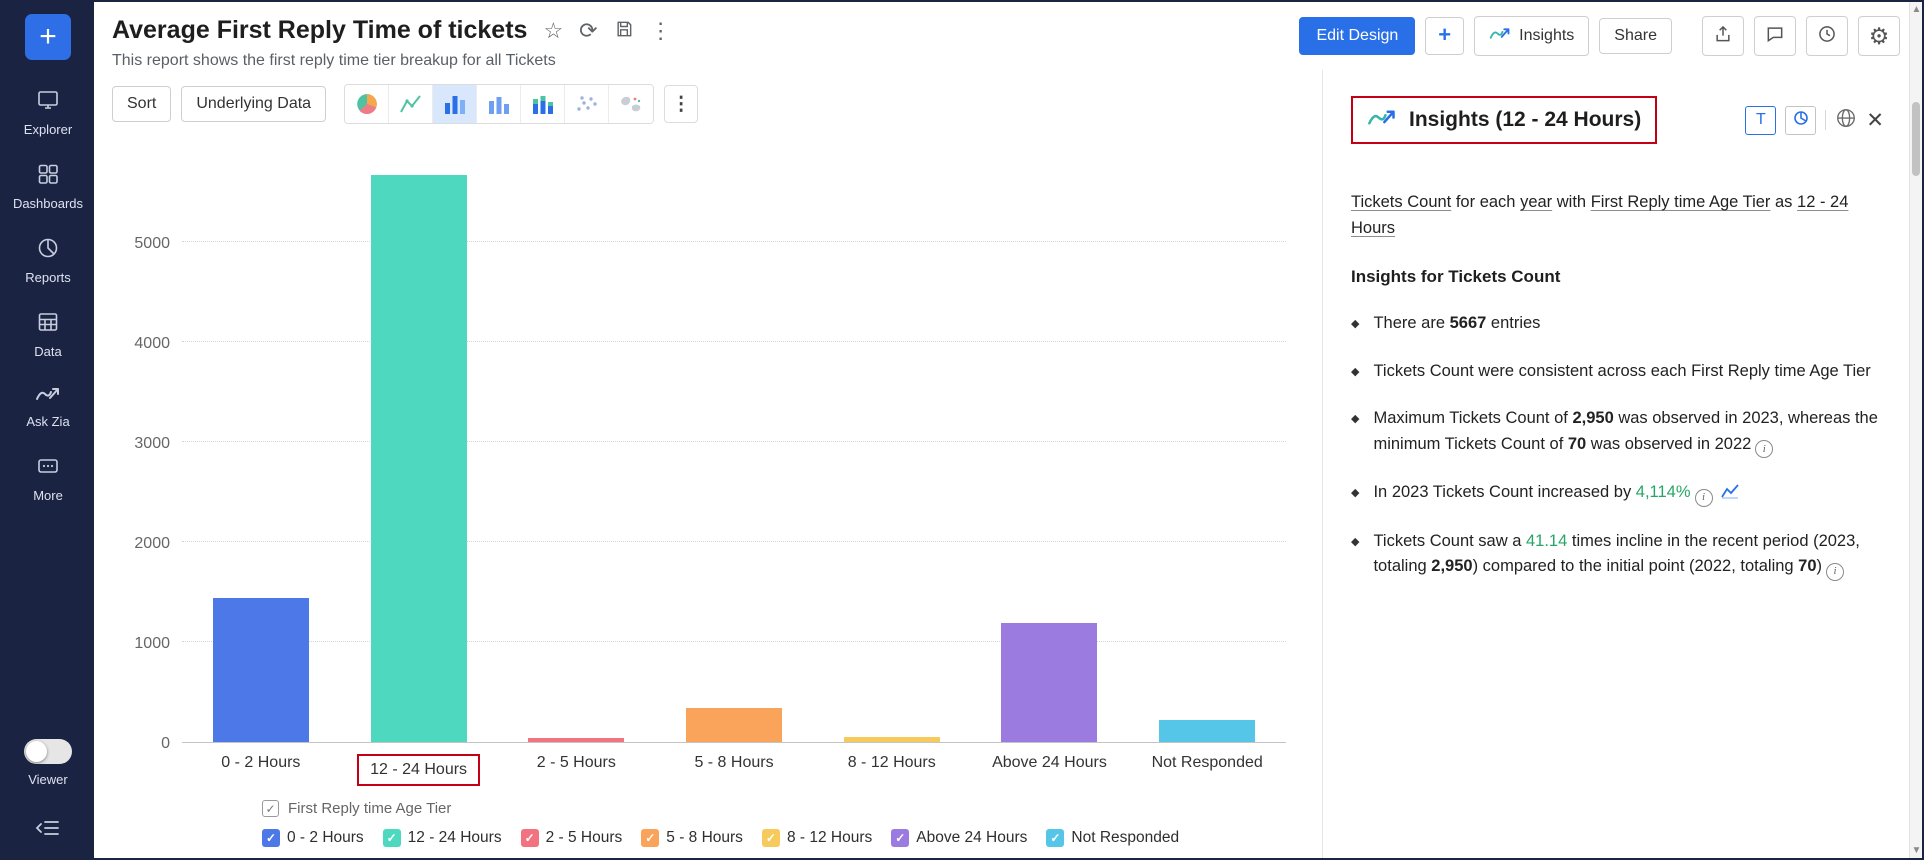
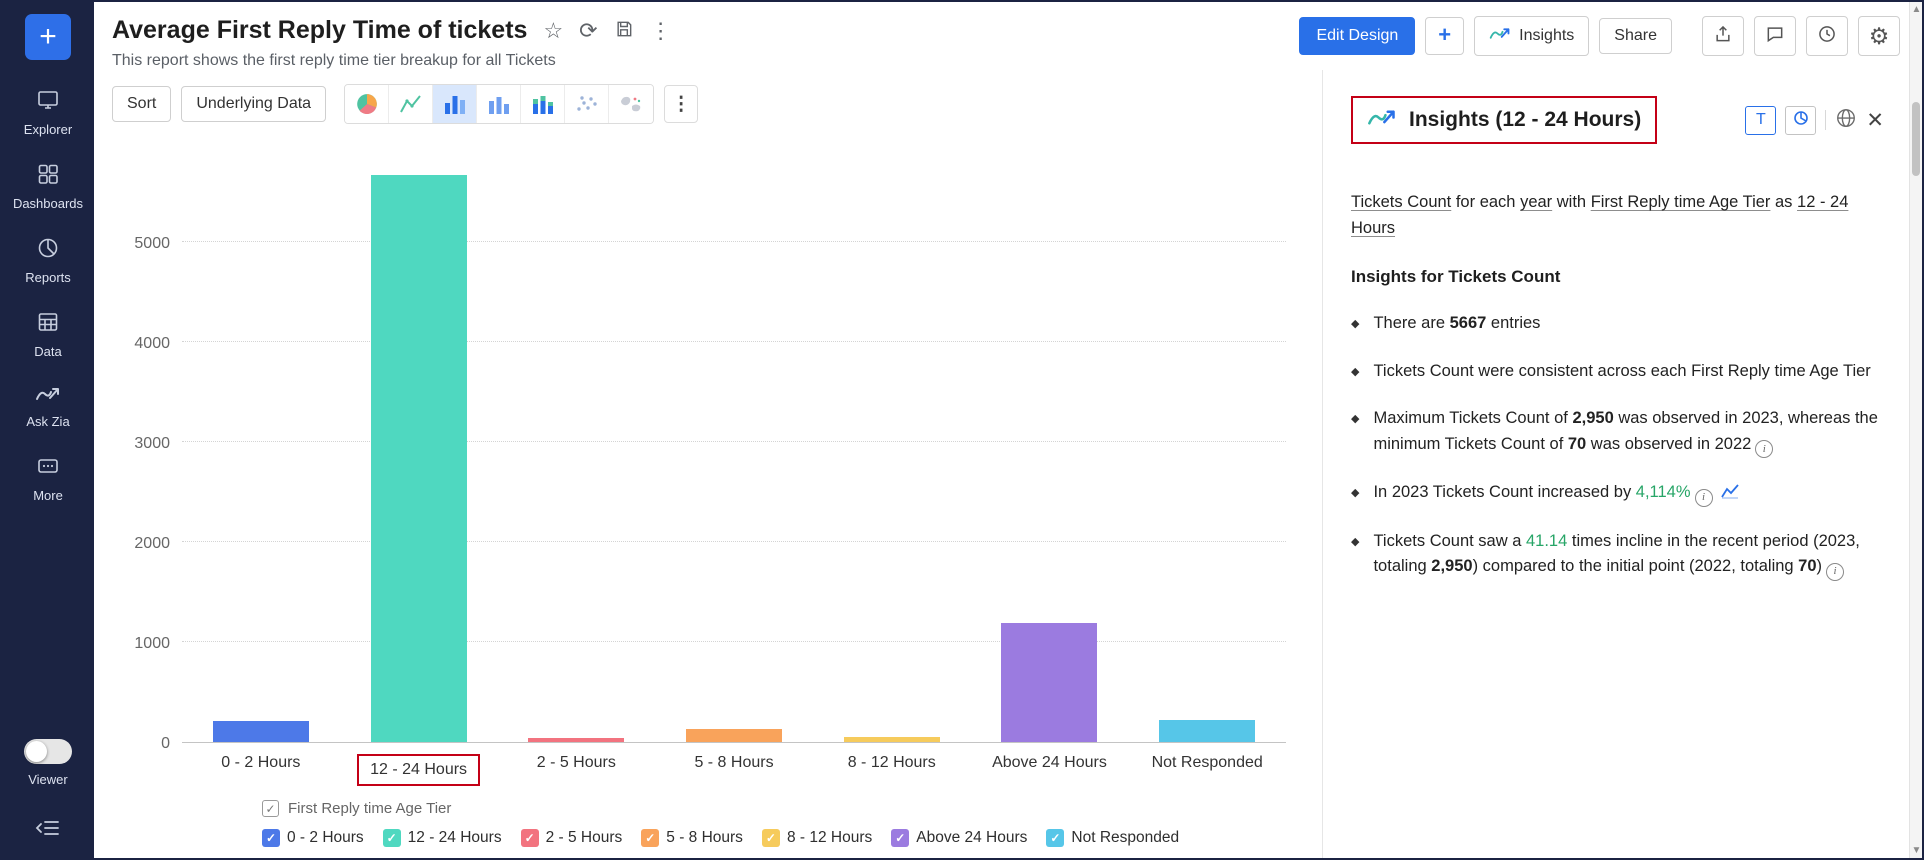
0 - 2 Hours: 1440 -> 210
5 - 8 Hours: 340 -> 140
